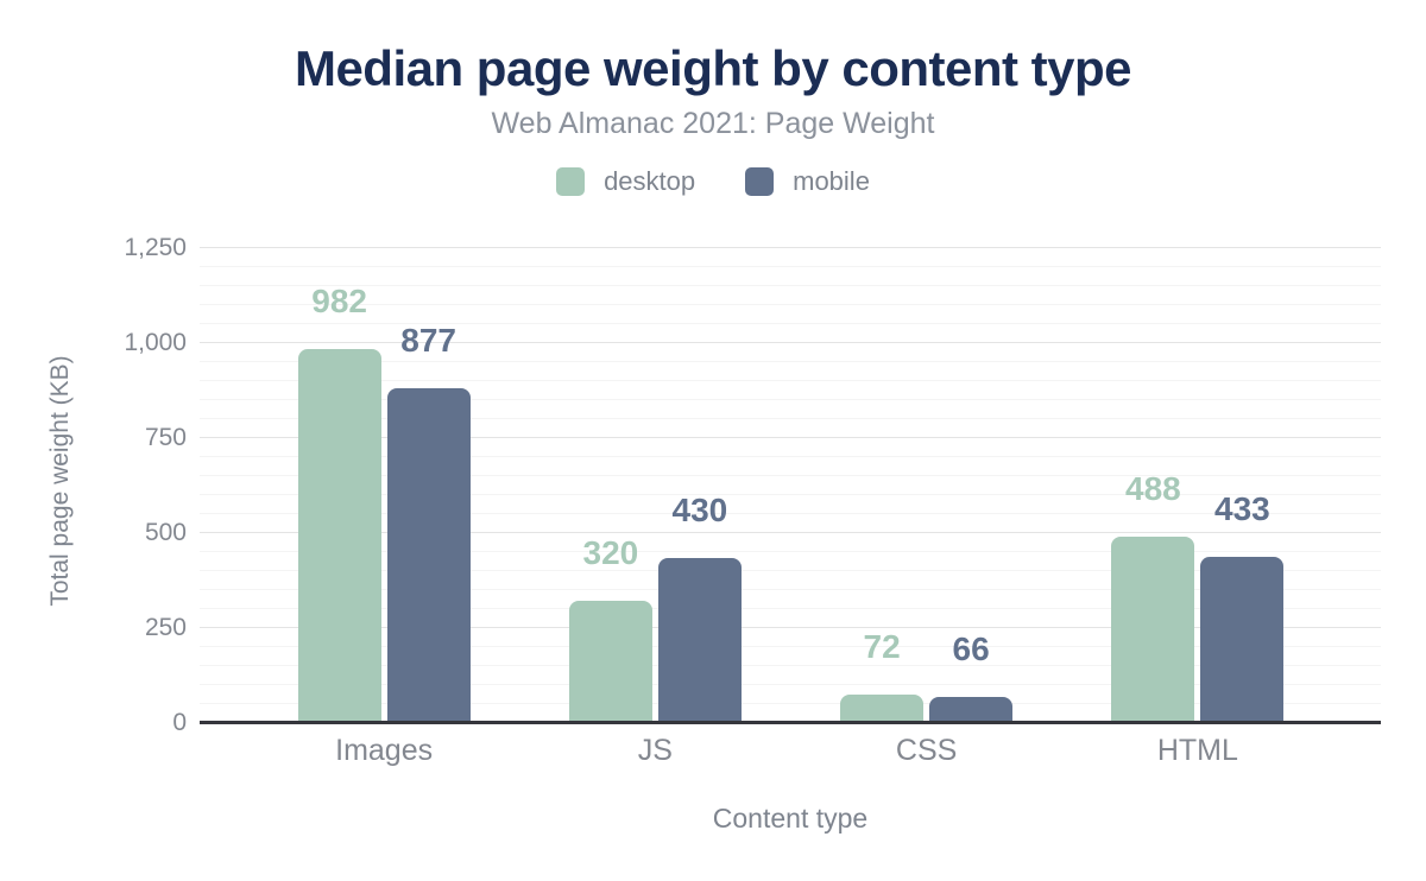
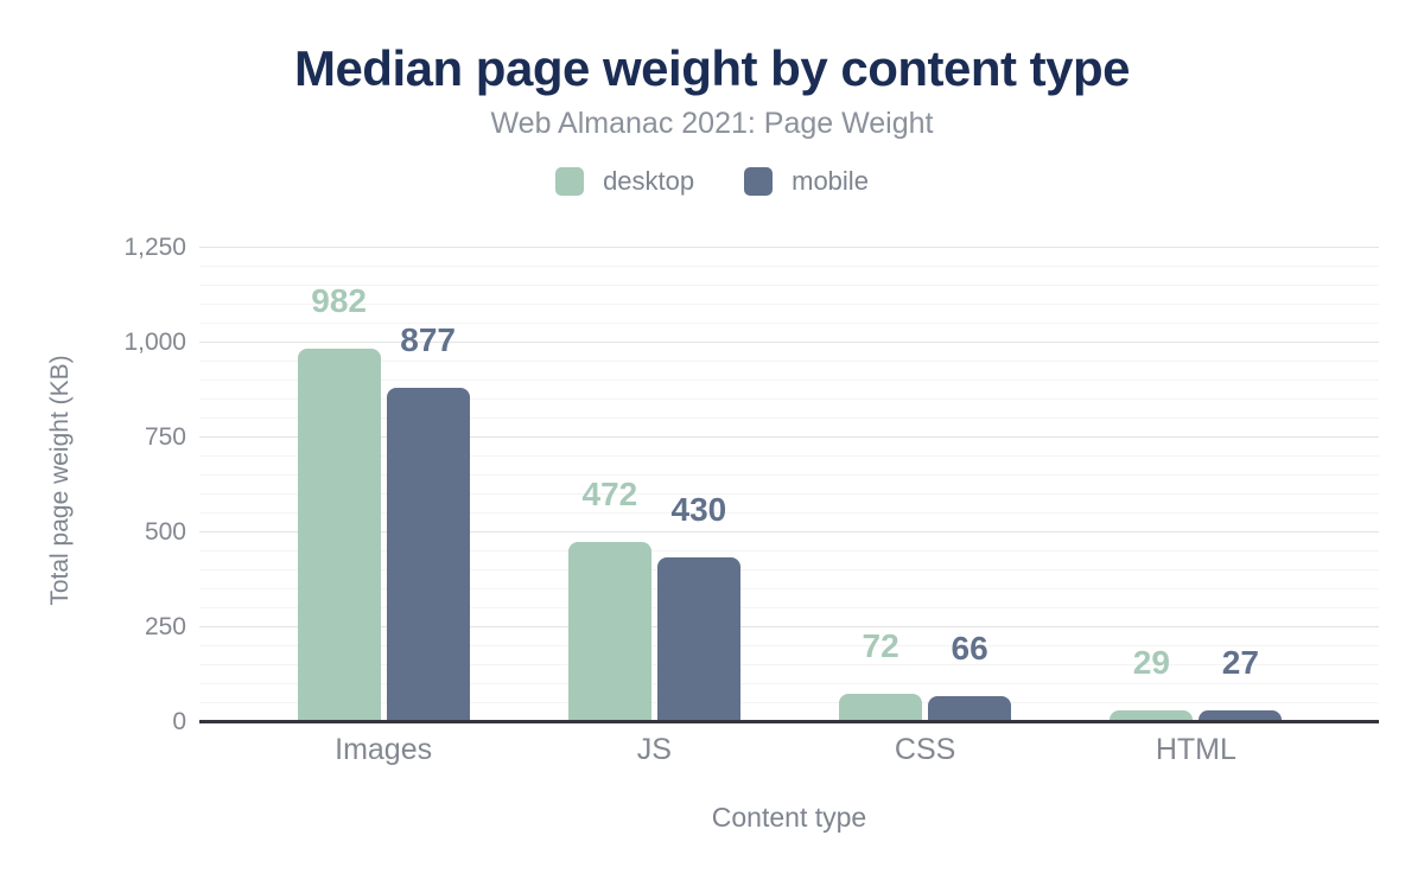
desktop/JS: 320 -> 472
desktop/HTML: 488 -> 29
mobile/HTML: 433 -> 27
